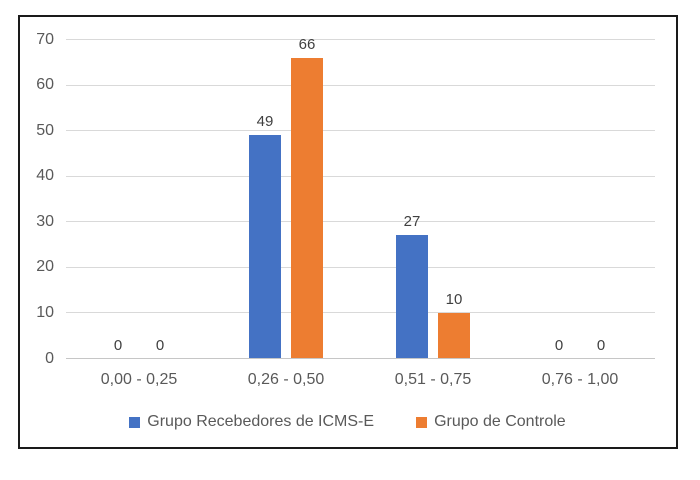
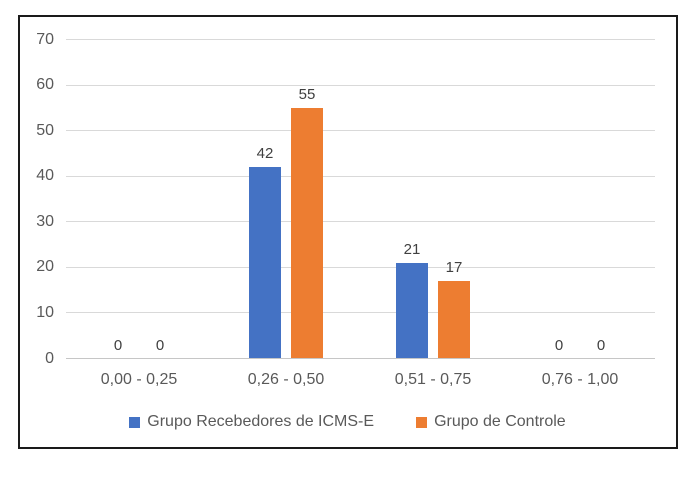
Grupo Recebedores de ICMS-E/0,26 - 0,50: 49 -> 42
Grupo de Controle/0,26 - 0,50: 66 -> 55
Grupo Recebedores de ICMS-E/0,51 - 0,75: 27 -> 21
Grupo de Controle/0,51 - 0,75: 10 -> 17
